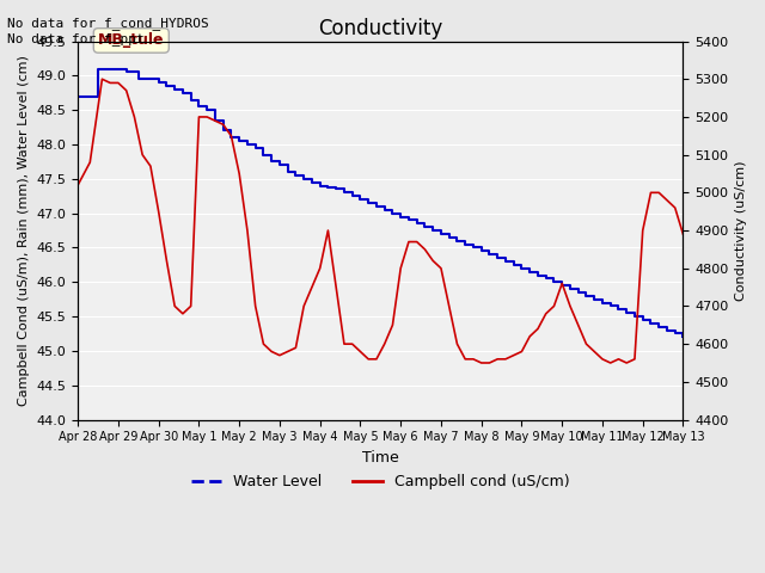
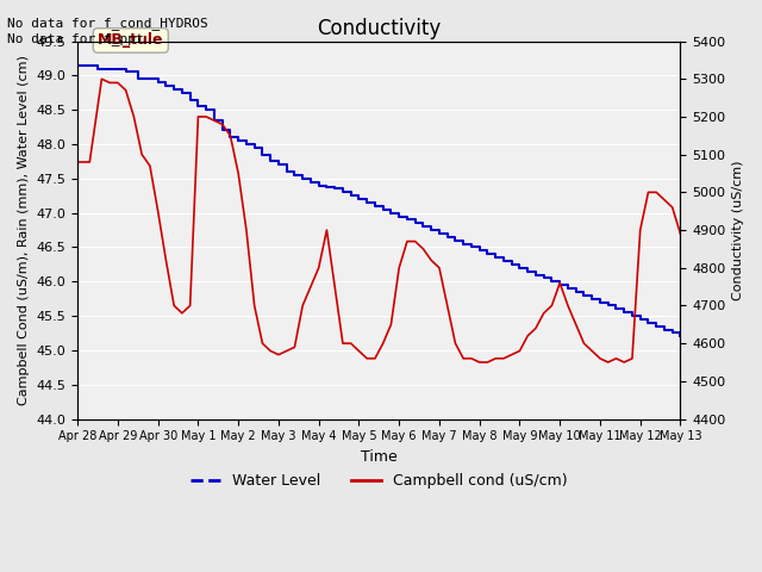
Water Level/Apr 28: 48.70 -> 49.15
Campbell cond (uS/cm)/Apr 28: 5020 -> 5080
